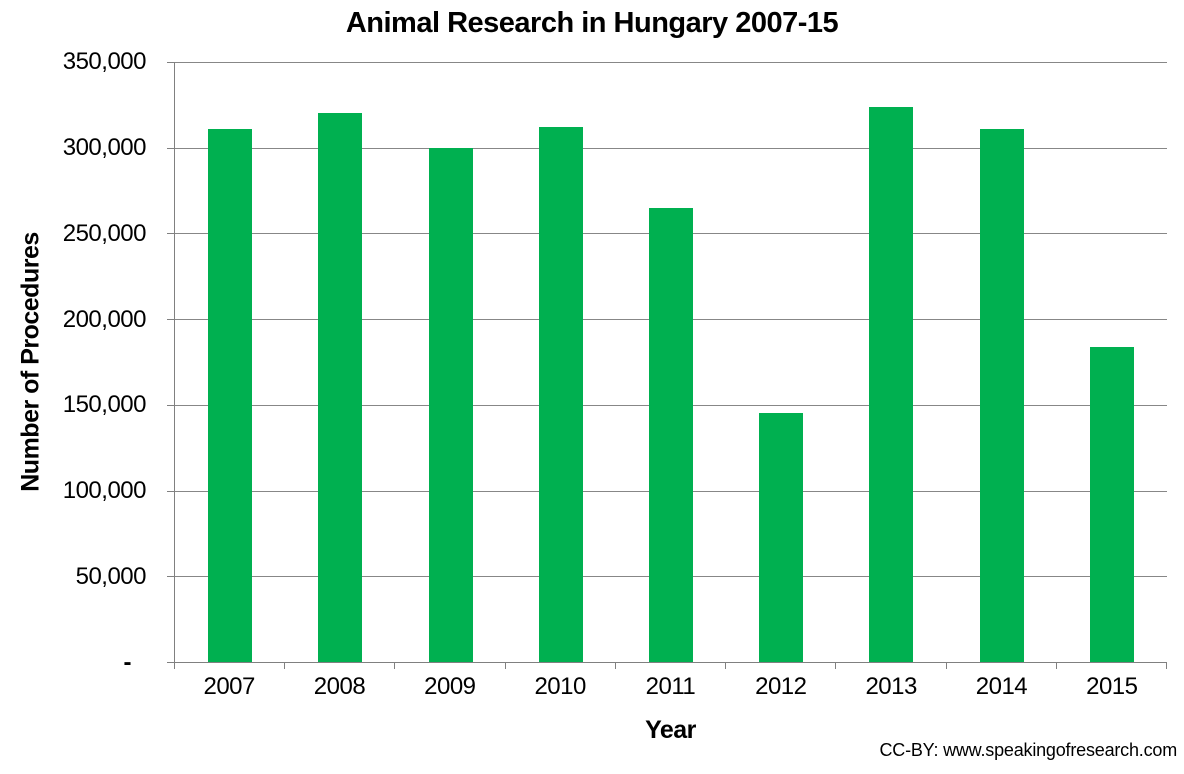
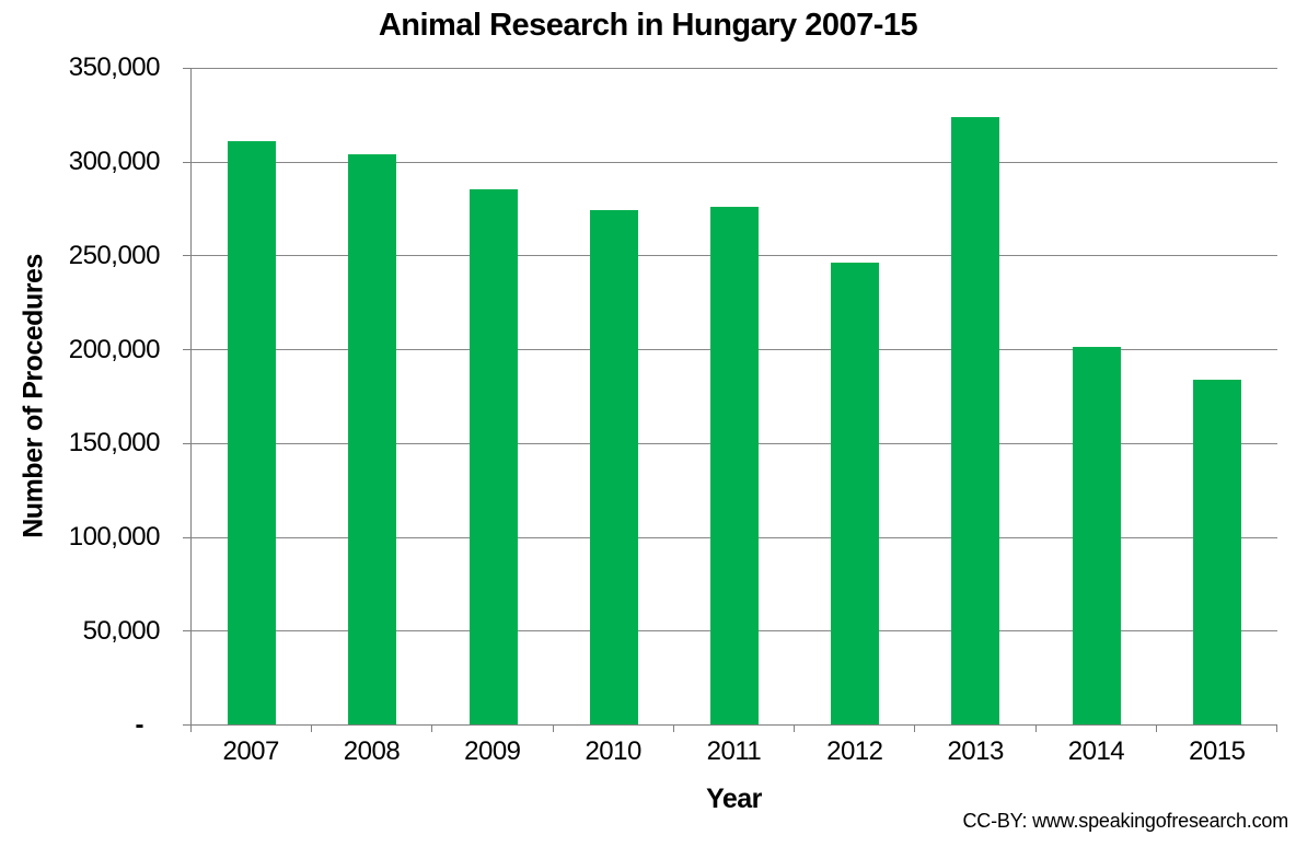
2008: 320000 -> 304000
2009: 300000 -> 285000
2010: 312000 -> 274000
2011: 265000 -> 276000
2012: 145000 -> 246000
2014: 311000 -> 201000
